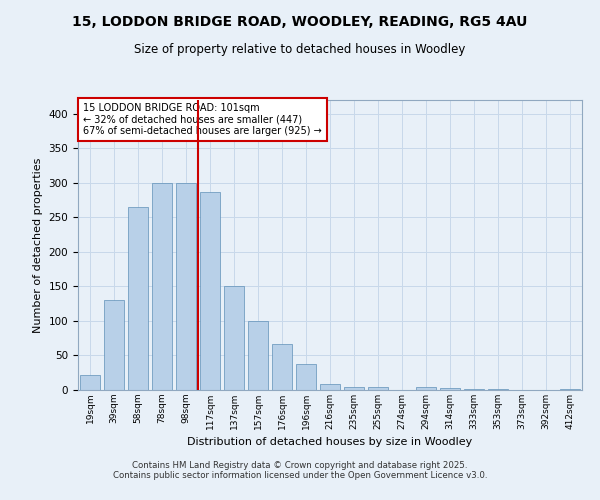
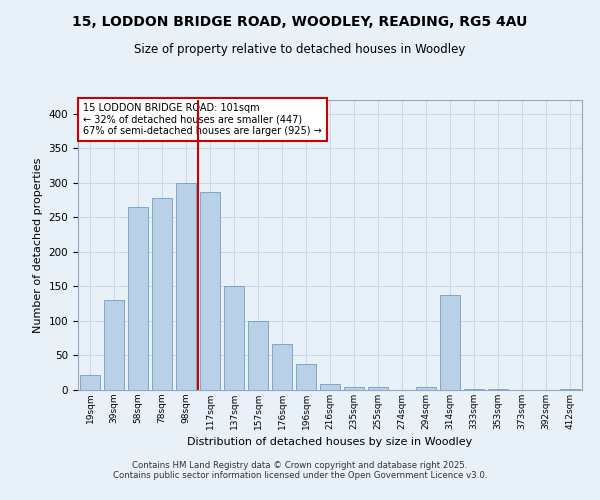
78sqm: 300 -> 278
314sqm: 3 -> 138
